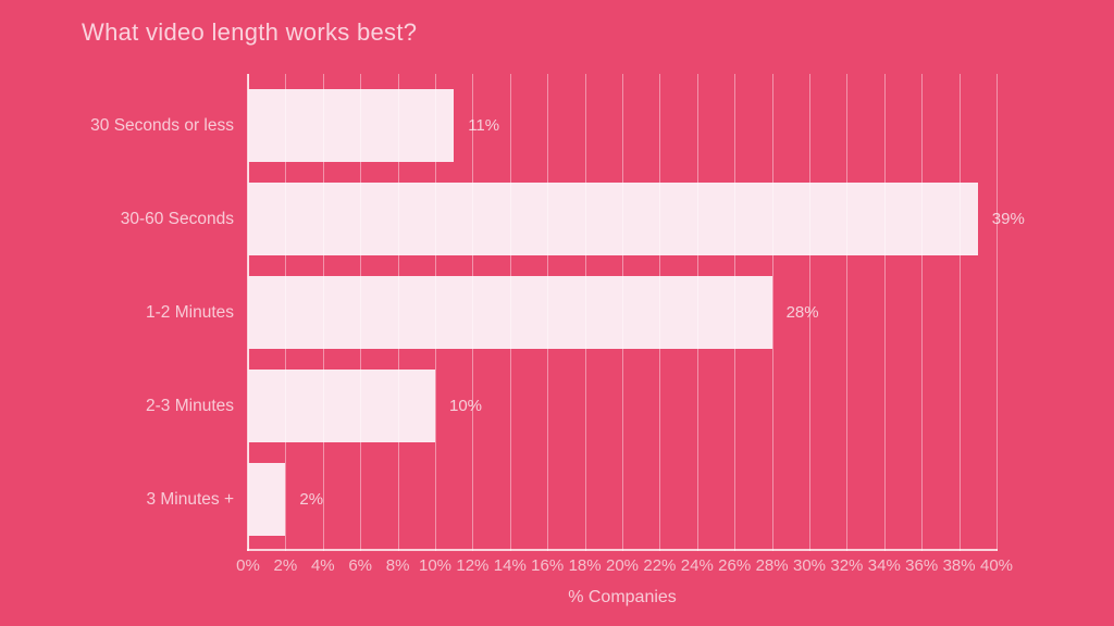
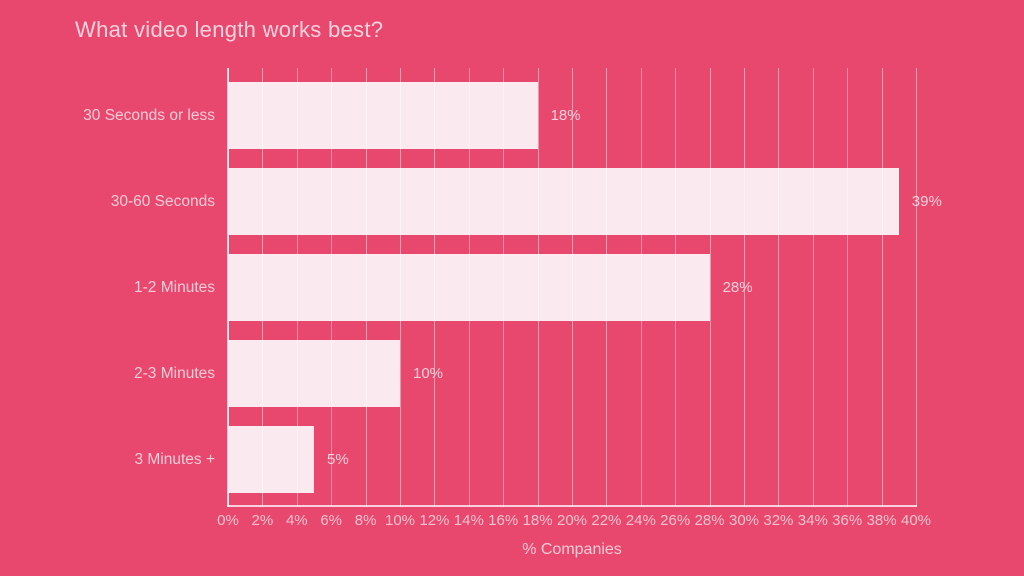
30 Seconds or less: 11% -> 18%
3 Minutes +: 2% -> 5%
